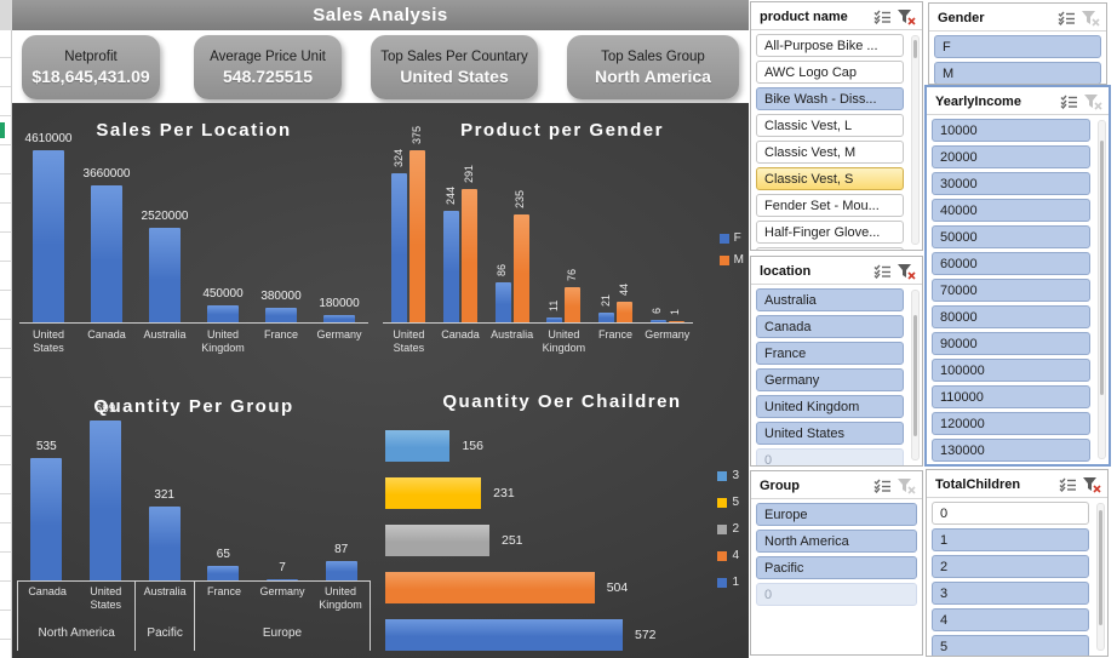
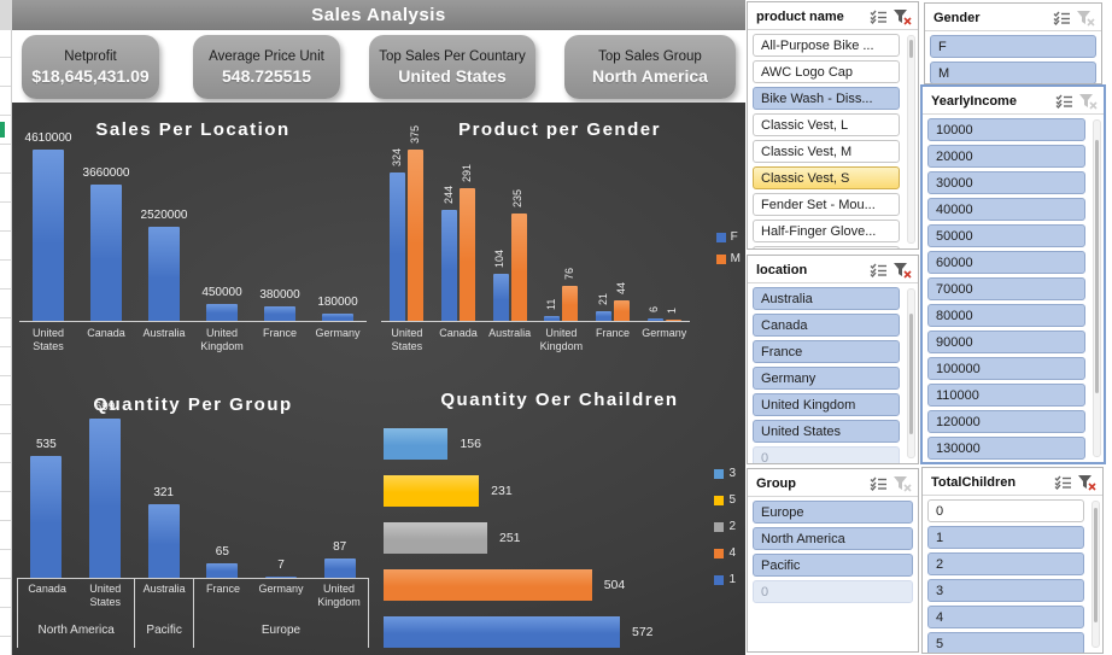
Product per Gender/F/Australia: 86 -> 104
